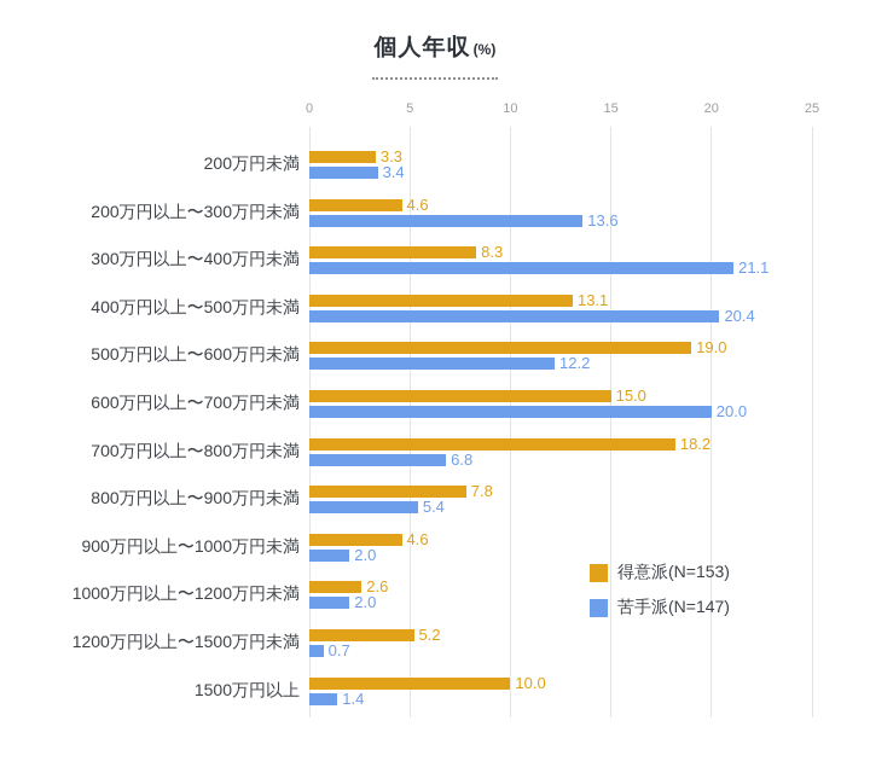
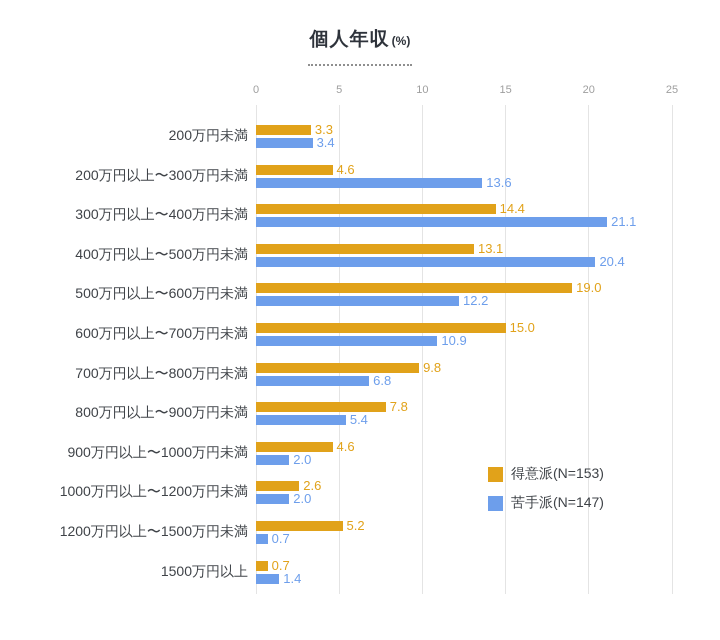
得意派(N=153)/300万円以上〜400万円未満: 8.3 -> 14.4
苦手派(N=147)/600万円以上〜700万円未満: 20.0 -> 10.9
得意派(N=153)/700万円以上〜800万円未満: 18.2 -> 9.8
得意派(N=153)/1500万円以上: 10.0 -> 0.7
